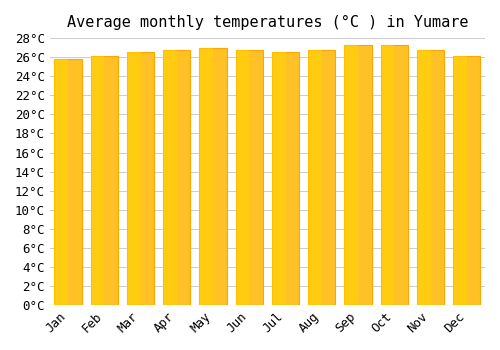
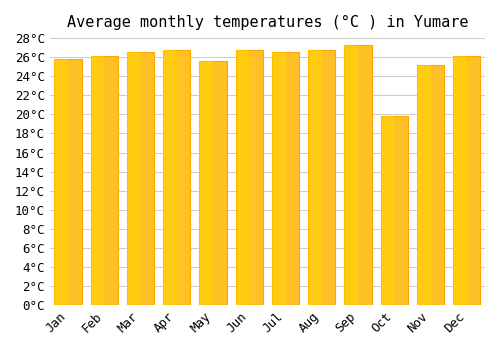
May: 27.0°C -> 25.6°C
Oct: 27.3°C -> 19.8°C
Nov: 26.8°C -> 25.2°C
